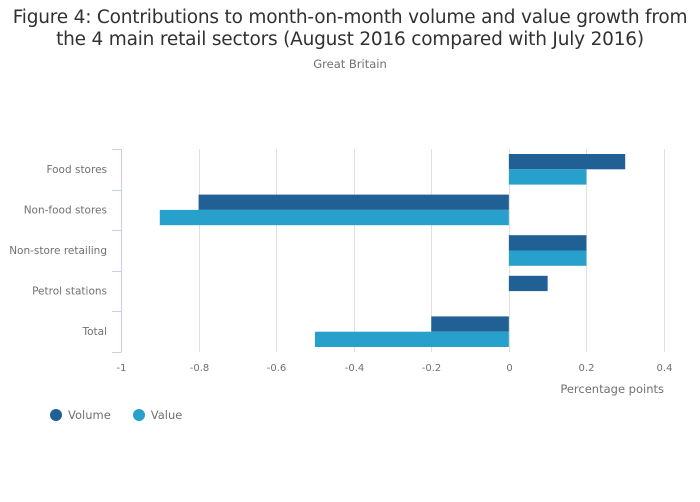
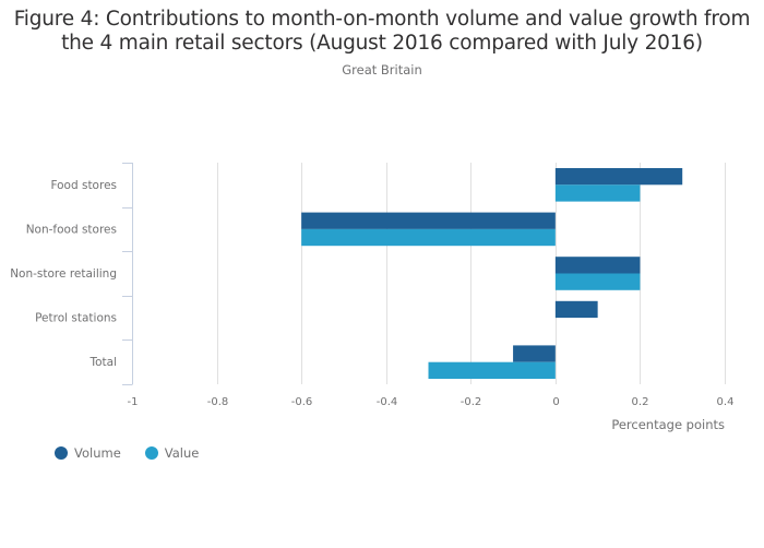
Volume/Non-food stores: -0.8 -> -0.6
Value/Non-food stores: -0.9 -> -0.6
Volume/Total: -0.2 -> -0.1
Value/Total: -0.5 -> -0.3
